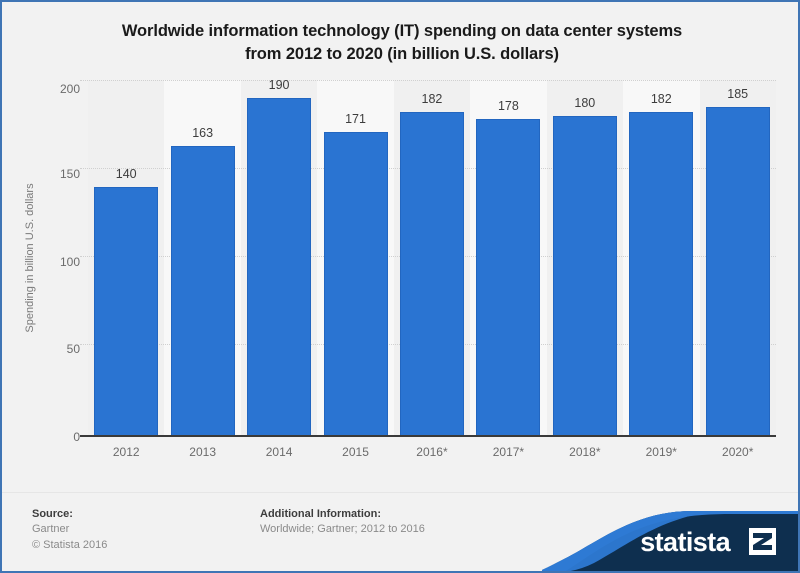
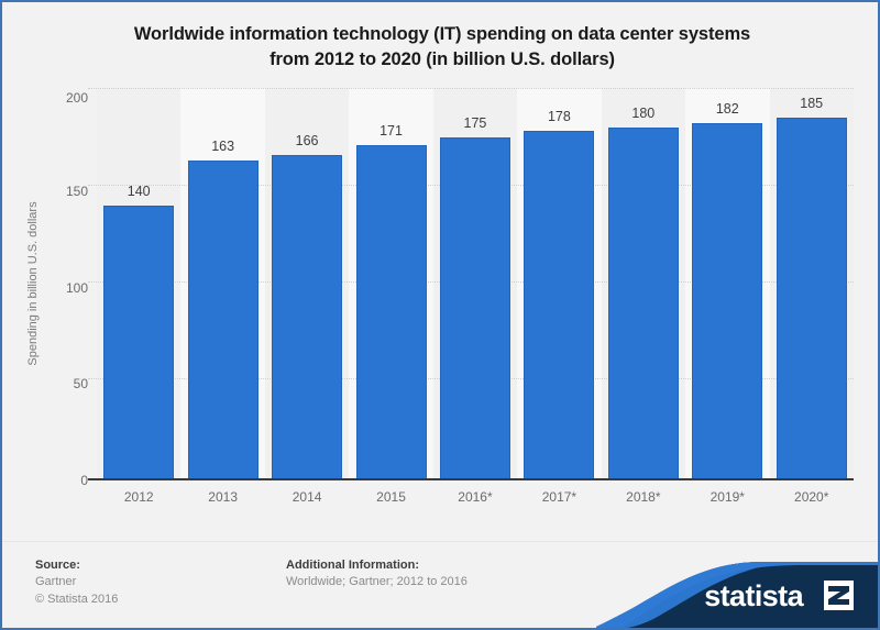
2014: 190 -> 166
2016*: 182 -> 175
